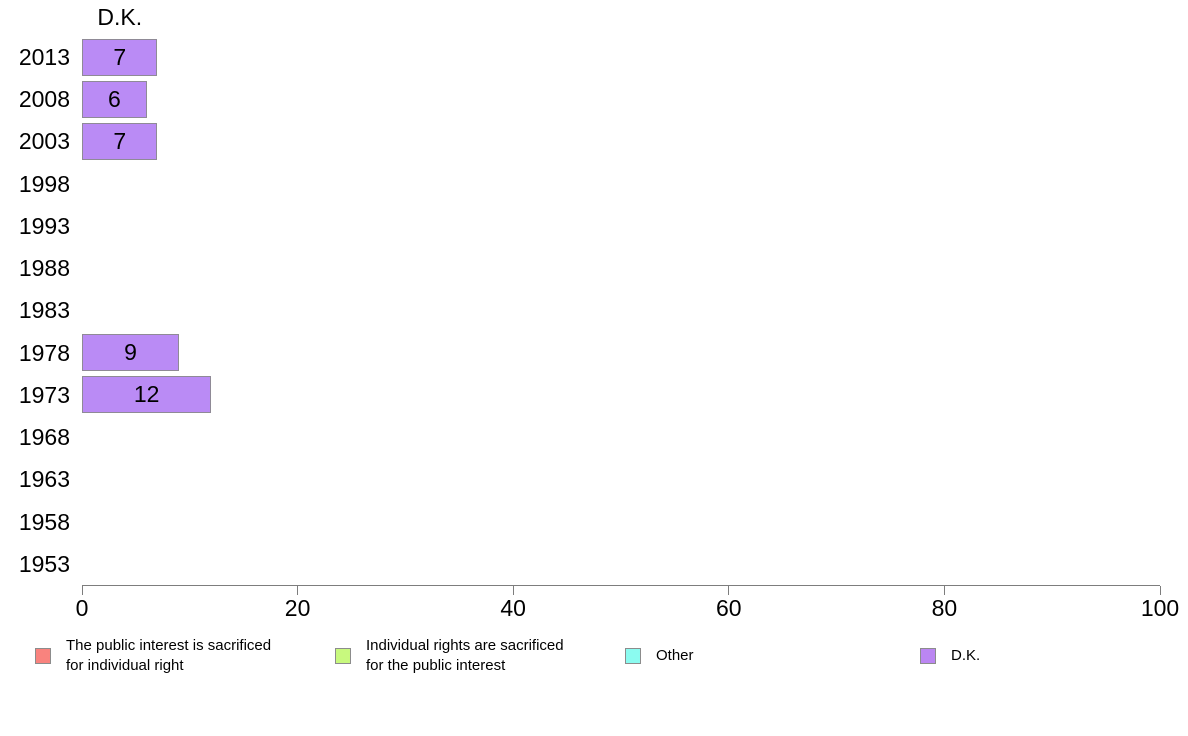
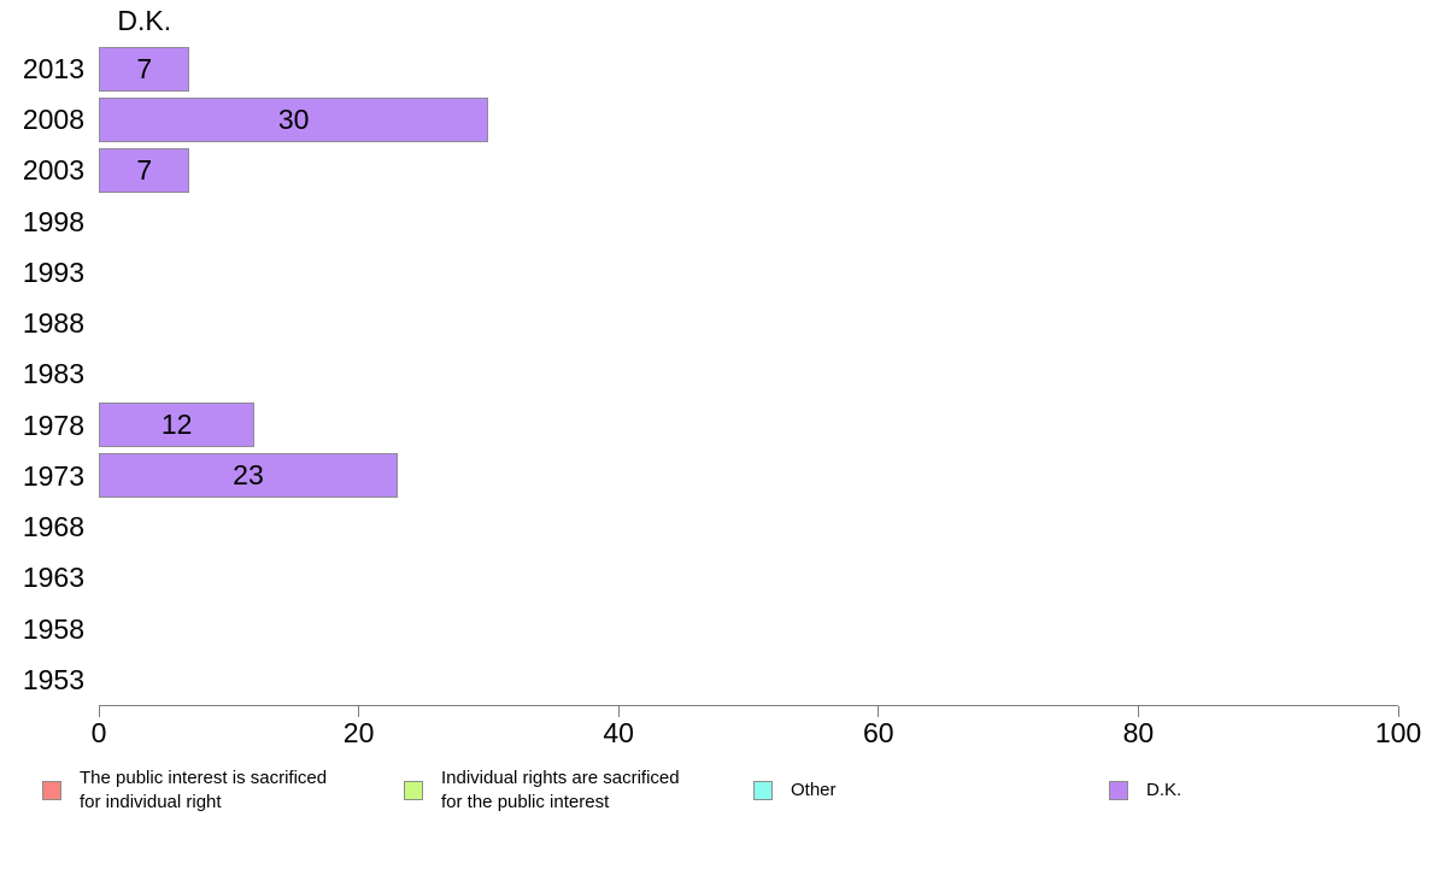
2008: 6 -> 30
1978: 9 -> 12
1973: 12 -> 23
